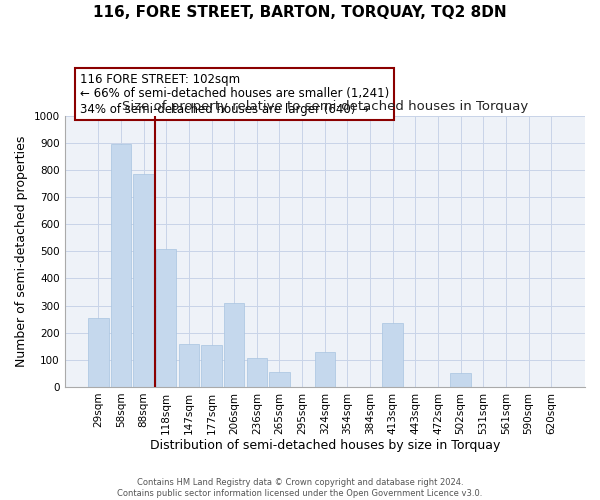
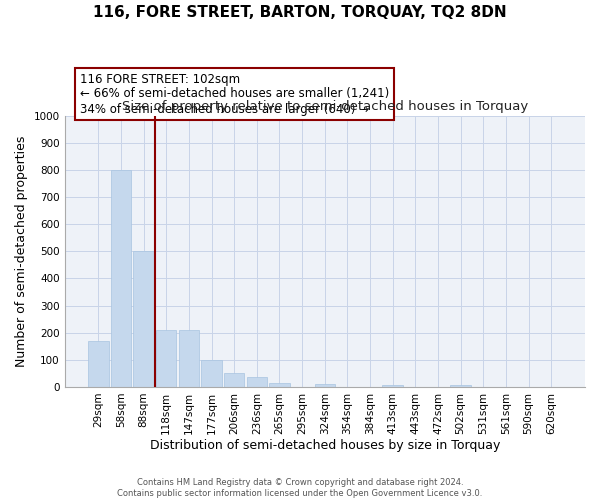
29sqm: 255 -> 170
58sqm: 895 -> 800
88sqm: 785 -> 500
118sqm: 510 -> 210
147sqm: 160 -> 210
177sqm: 155 -> 100
206sqm: 310 -> 52
236sqm: 105 -> 37
265sqm: 55 -> 15
324sqm: 130 -> 10
413sqm: 235 -> 8
502sqm: 50 -> 8
